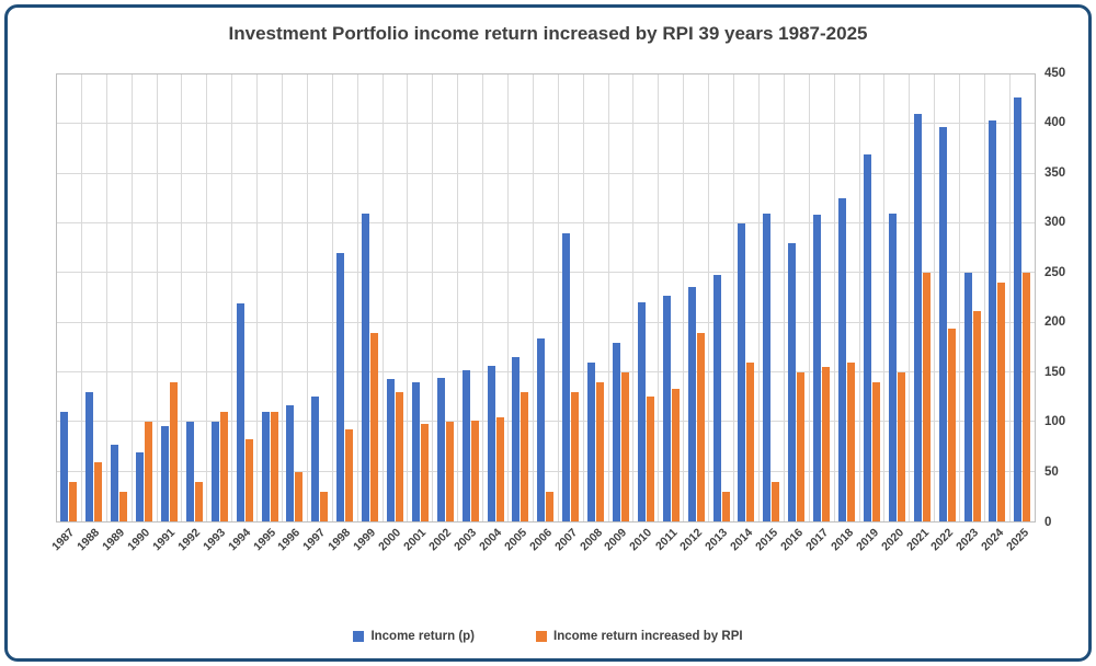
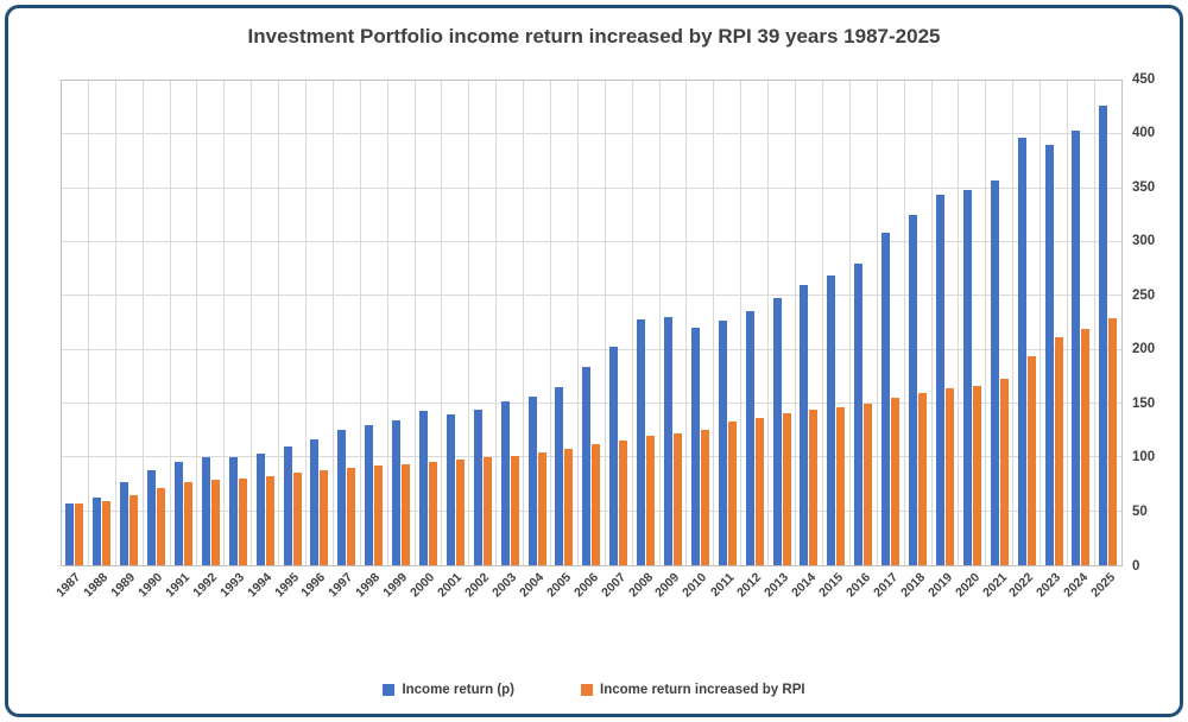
Income return (p)/1987: 110 -> 60
Income return increased by RPI/1987: 40 -> 60
Income return (p)/1988: 130 -> 60
Income return increased by RPI/1989: 30 -> 60
Income return (p)/1990: 70 -> 90
Income return increased by RPI/1990: 100 -> 70
Income return increased by RPI/1991: 140 -> 80
Income return increased by RPI/1992: 40 -> 80
Income return increased by RPI/1993: 110 -> 80
Income return (p)/1994: 220 -> 100
Income return increased by RPI/1995: 110 -> 90
Income return increased by RPI/1996: 50 -> 90
Income return increased by RPI/1997: 30 -> 90
Income return (p)/1998: 270 -> 130
Income return (p)/1999: 310 -> 140
Income return increased by RPI/1999: 190 -> 90
Income return increased by RPI/2000: 130 -> 100
Income return increased by RPI/2005: 130 -> 110
Income return increased by RPI/2006: 30 -> 110
Income return (p)/2007: 290 -> 200
Income return increased by RPI/2007: 130 -> 120
Income return (p)/2008: 160 -> 230
Income return increased by RPI/2008: 140 -> 120
Income return (p)/2009: 180 -> 230
Income return increased by RPI/2009: 150 -> 120
Income return increased by RPI/2012: 190 -> 140
Income return increased by RPI/2013: 30 -> 140
Income return (p)/2014: 300 -> 260
Income return increased by RPI/2014: 160 -> 140
Income return (p)/2015: 310 -> 270
Income return increased by RPI/2015: 40 -> 150
Income return (p)/2019: 370 -> 340
Income return increased by RPI/2019: 140 -> 160
Income return (p)/2020: 310 -> 350
Income return increased by RPI/2020: 150 -> 170
Income return (p)/2021: 410 -> 360
Income return increased by RPI/2021: 250 -> 170
Income return (p)/2023: 250 -> 390
Income return increased by RPI/2024: 240 -> 220
Income return increased by RPI/2025: 250 -> 230
